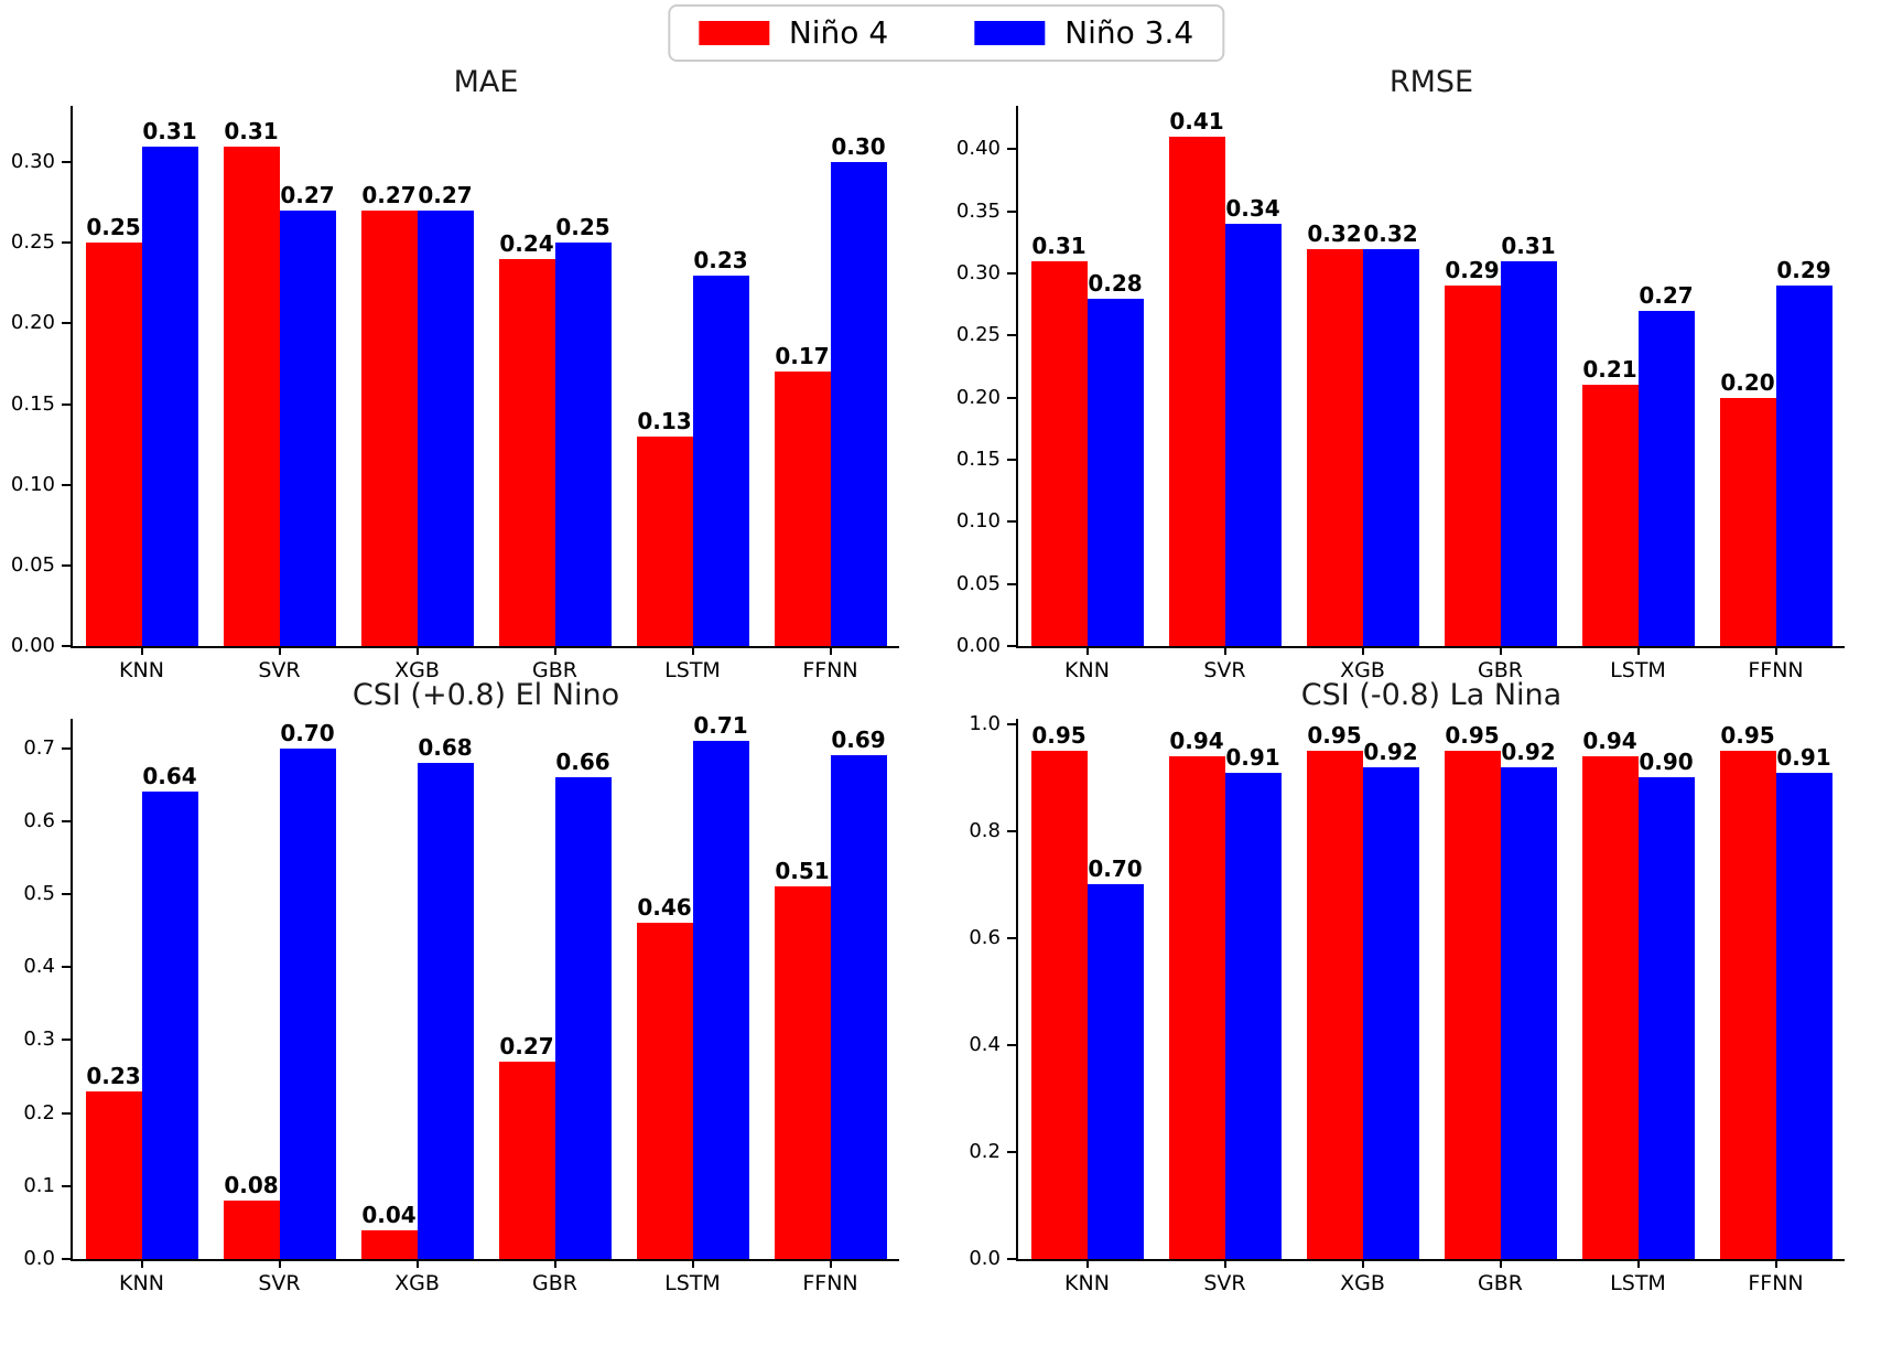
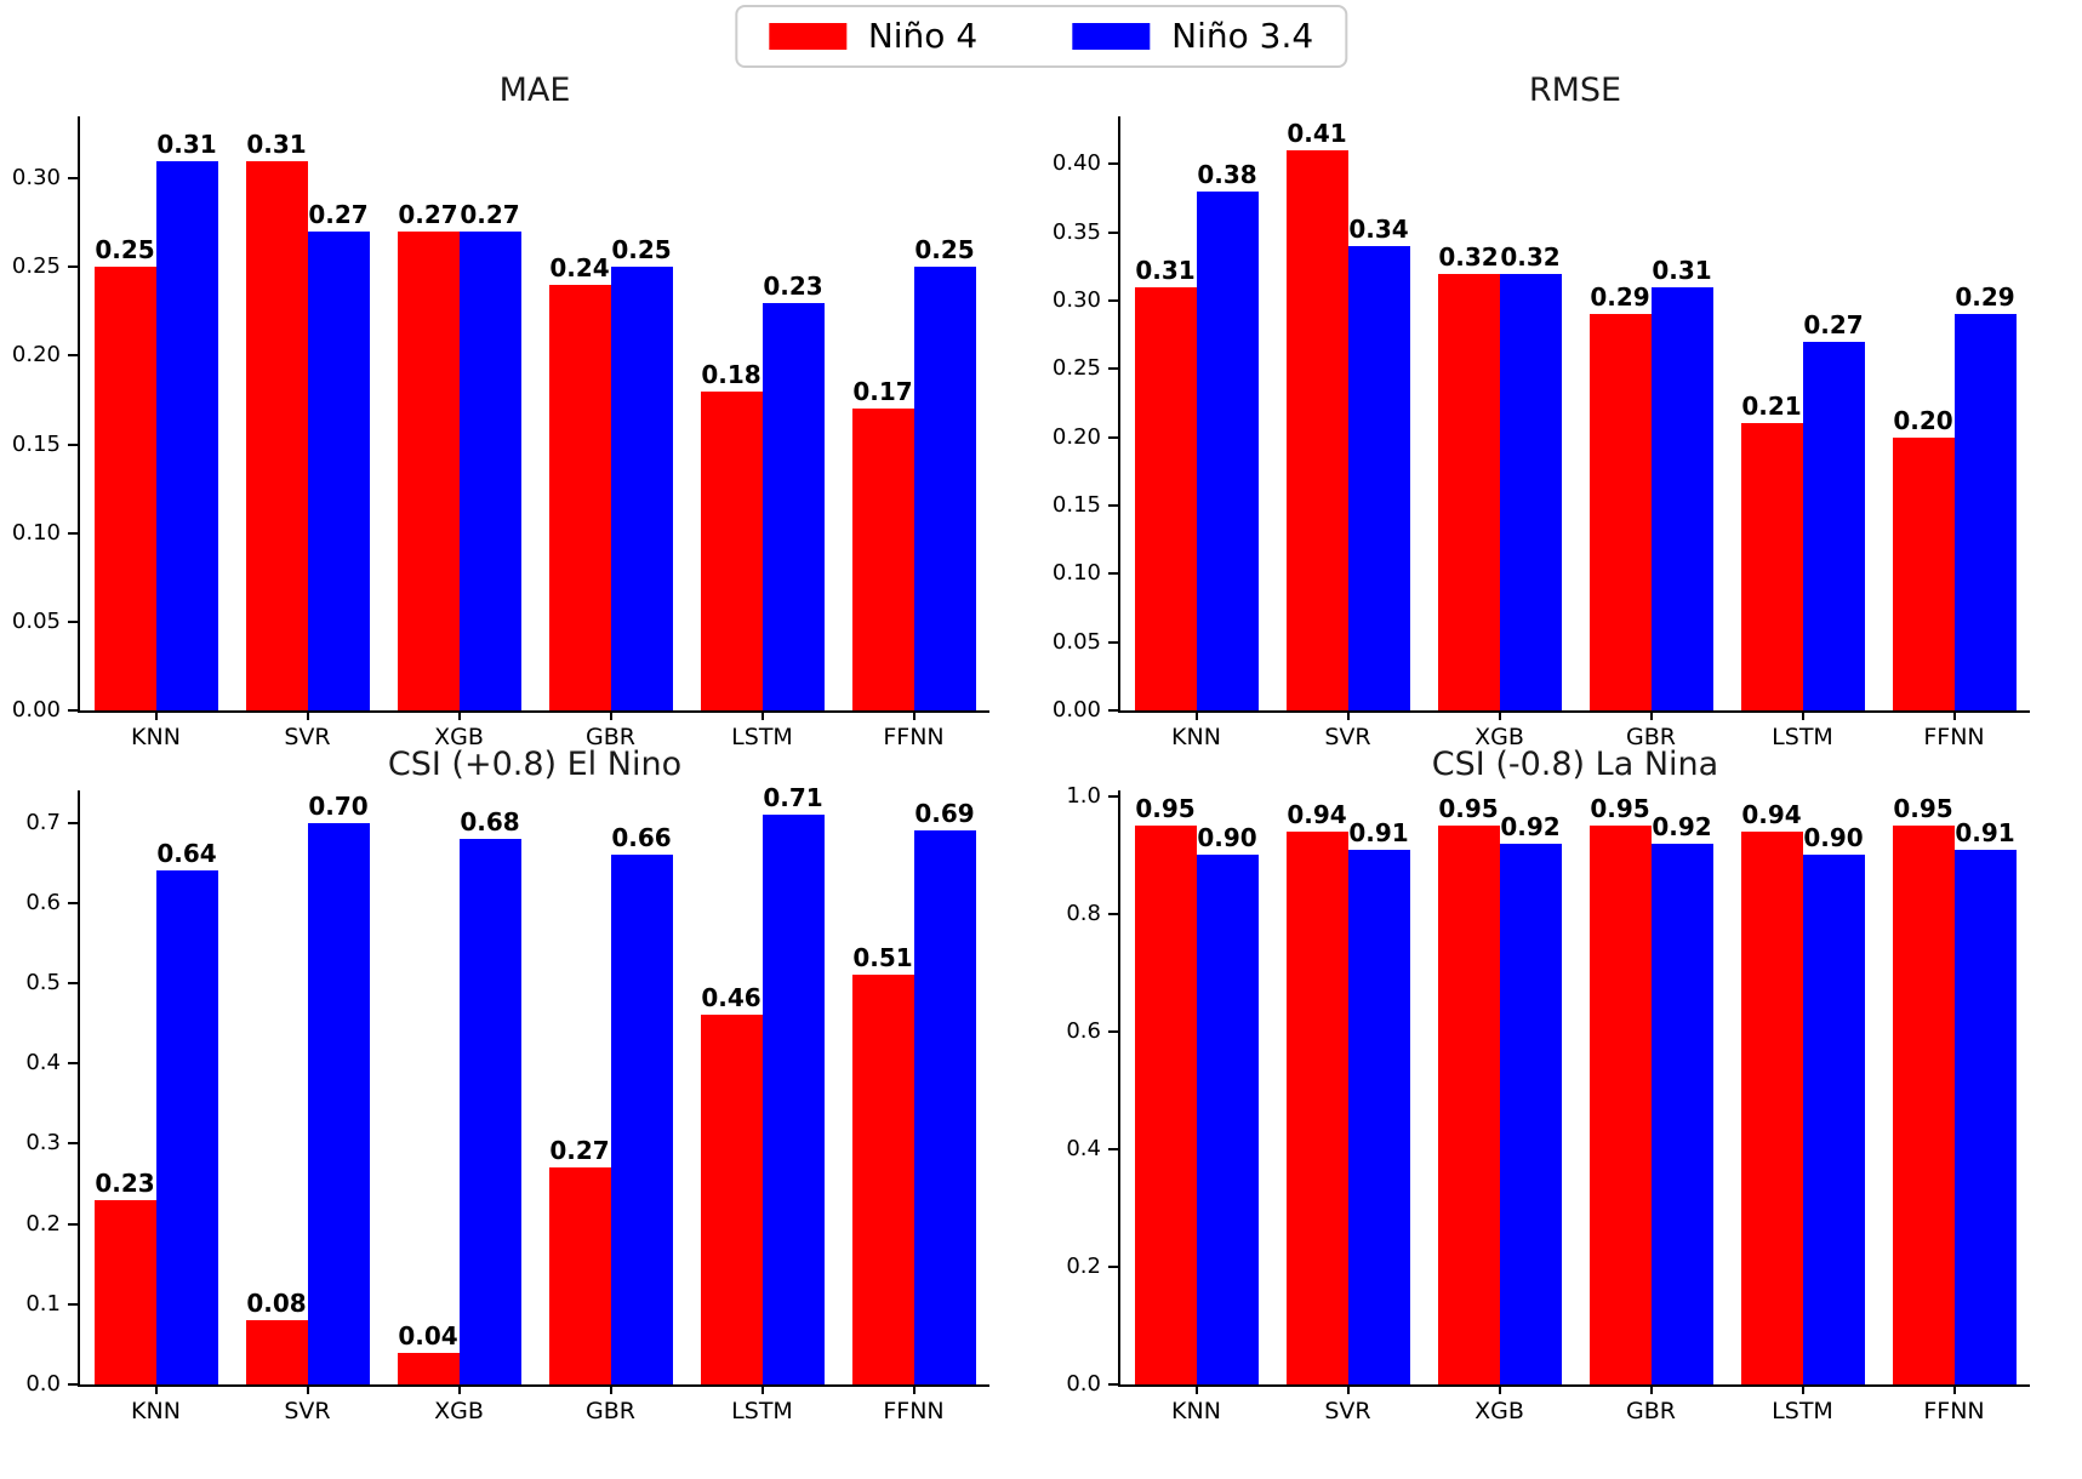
MAE/Niño 4/LSTM: 0.13 -> 0.18
MAE/Niño 3.4/FFNN: 0.30 -> 0.25
RMSE/Niño 3.4/KNN: 0.28 -> 0.38
CSI (-0.8) La Nina/Niño 3.4/KNN: 0.70 -> 0.90
